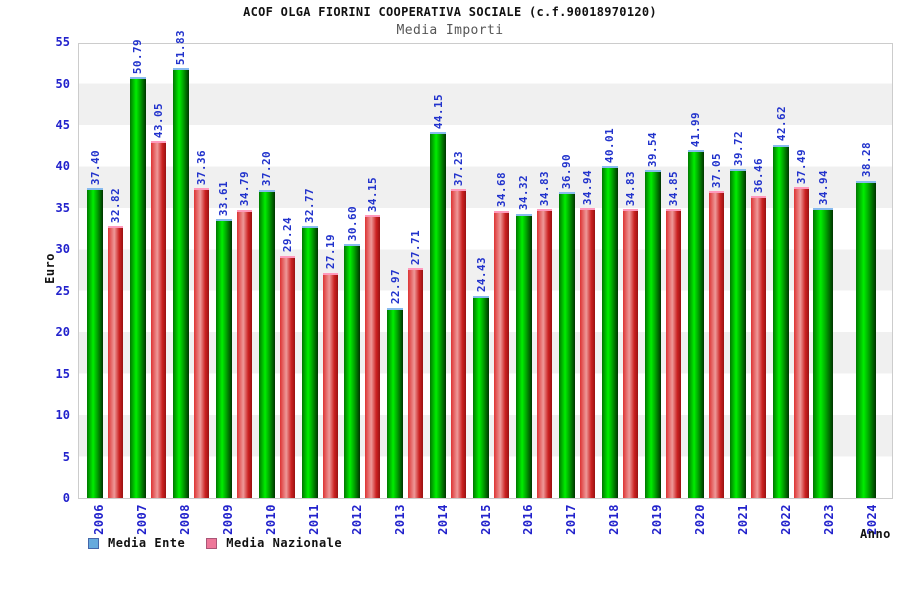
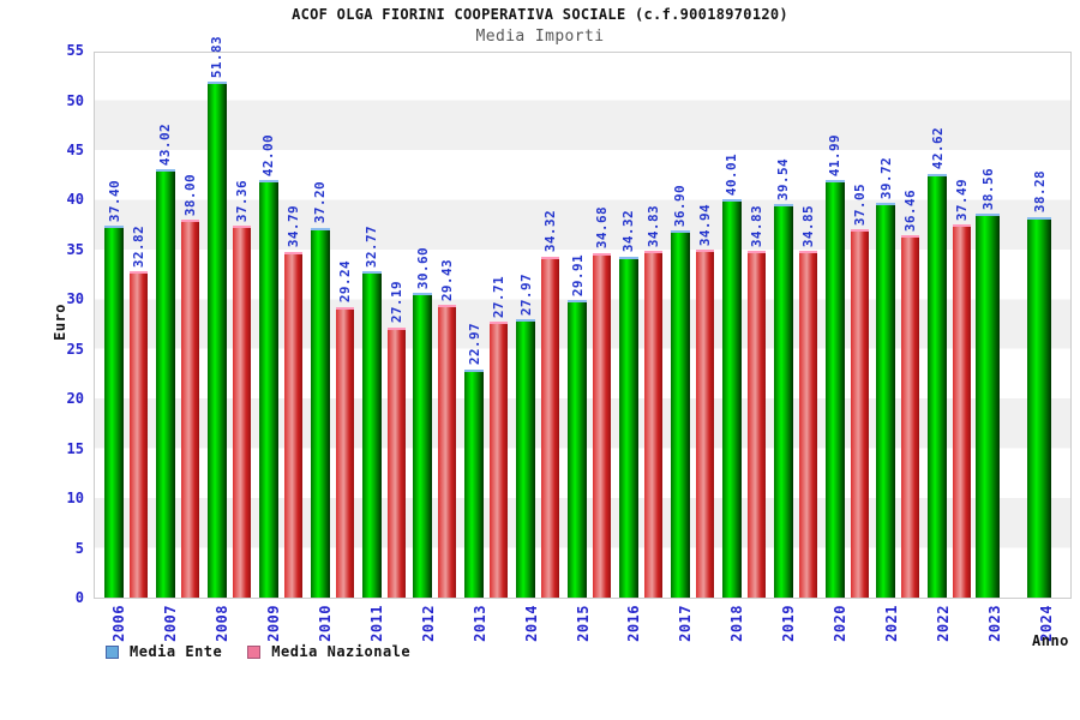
Media Ente/2007: 50.79 -> 43.02
Media Nazionale/2007: 43.05 -> 38.00
Media Ente/2009: 33.61 -> 42.00
Media Nazionale/2012: 34.15 -> 29.43
Media Ente/2014: 44.15 -> 27.97
Media Nazionale/2014: 37.23 -> 34.32
Media Ente/2015: 24.43 -> 29.91
Media Ente/2023: 34.94 -> 38.56
